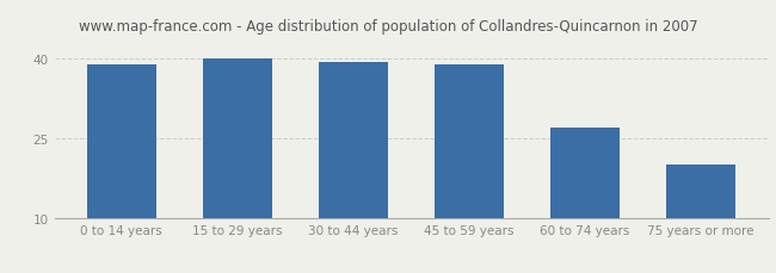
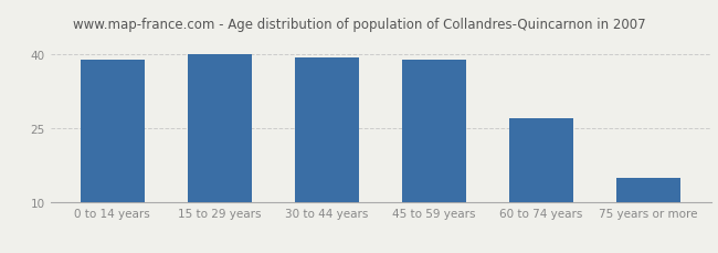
75 years or more: 20.0 -> 15.0
